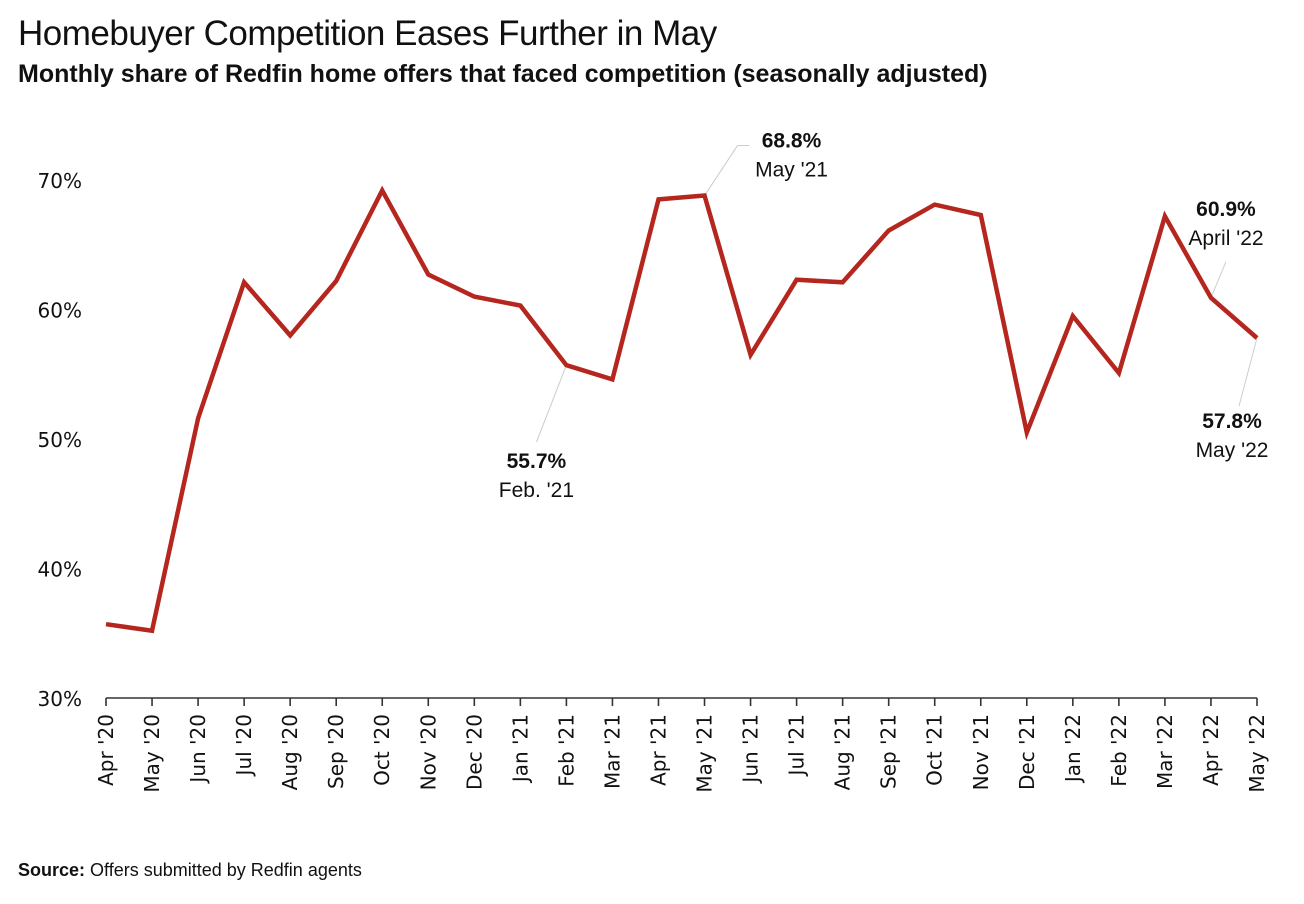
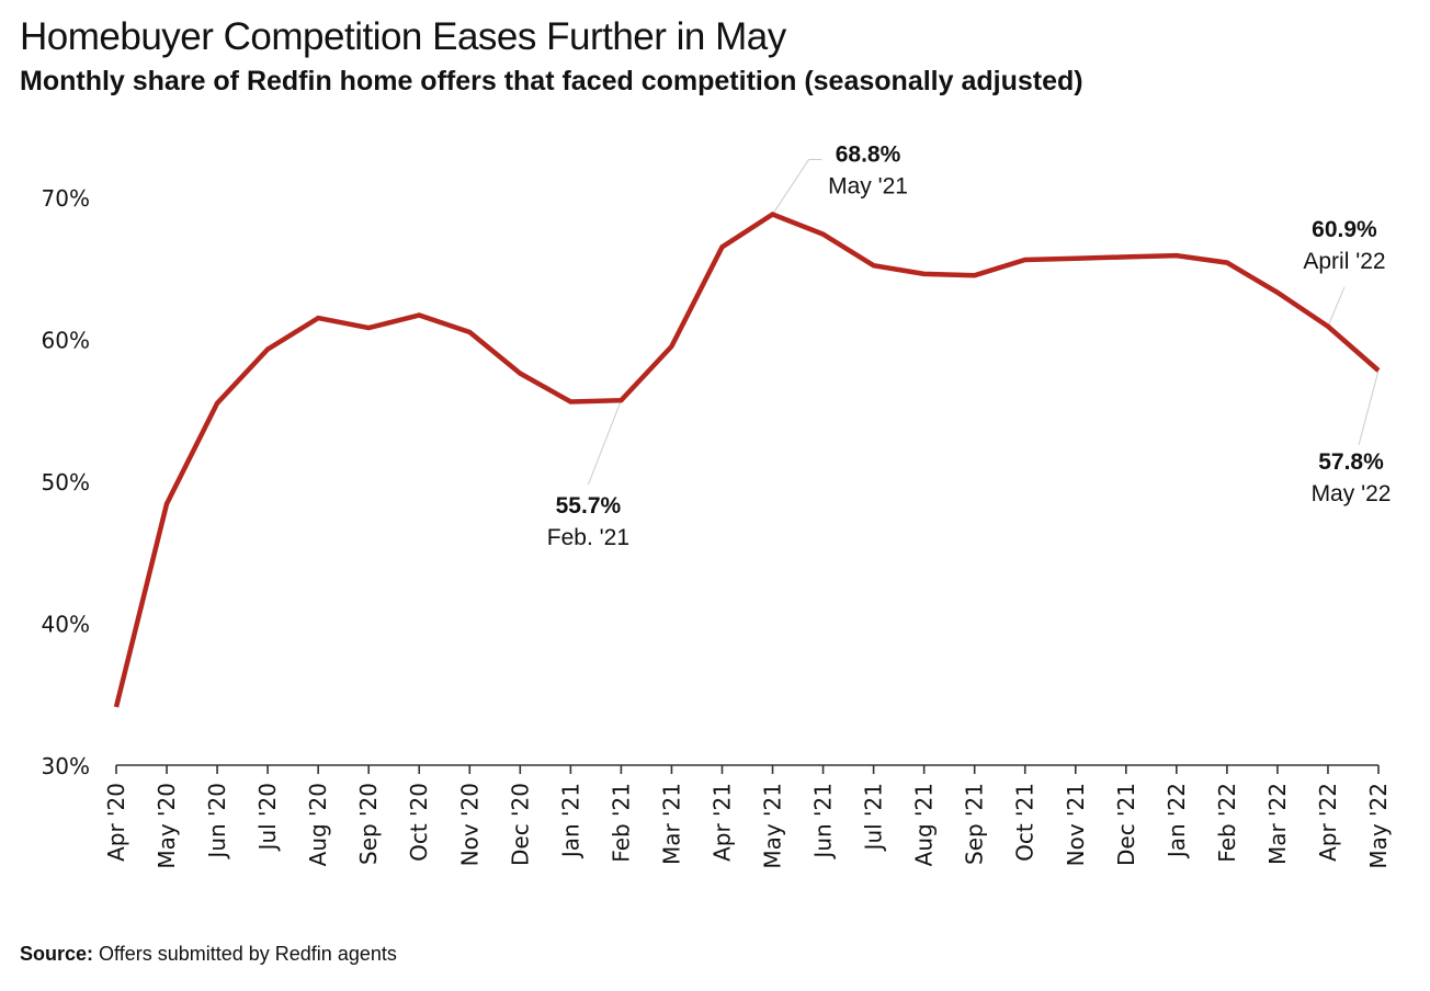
Apr '20: 35.7% -> 34.1%
May '20: 35.2% -> 48.4%
Jun '20: 51.6% -> 55.5%
Jul '20: 62.1% -> 59.3%
Aug '20: 58.0% -> 61.5%
Sep '20: 62.2% -> 60.8%
Oct '20: 69.2% -> 61.7%
Nov '20: 62.7% -> 60.5%
Dec '20: 61.0% -> 57.6%
Jan '21: 60.3% -> 55.6%
Mar '21: 54.6% -> 59.5%
Apr '21: 68.5% -> 66.5%
Jun '21: 56.5% -> 67.4%
Jul '21: 62.3% -> 65.2%
Aug '21: 62.1% -> 64.6%
Sep '21: 66.1% -> 64.5%
Oct '21: 68.1% -> 65.6%
Nov '21: 67.3% -> 65.7%
Dec '21: 50.5% -> 65.8%
Jan '22: 59.5% -> 65.9%
Feb '22: 55.1% -> 65.4%
Mar '22: 67.2% -> 63.3%
